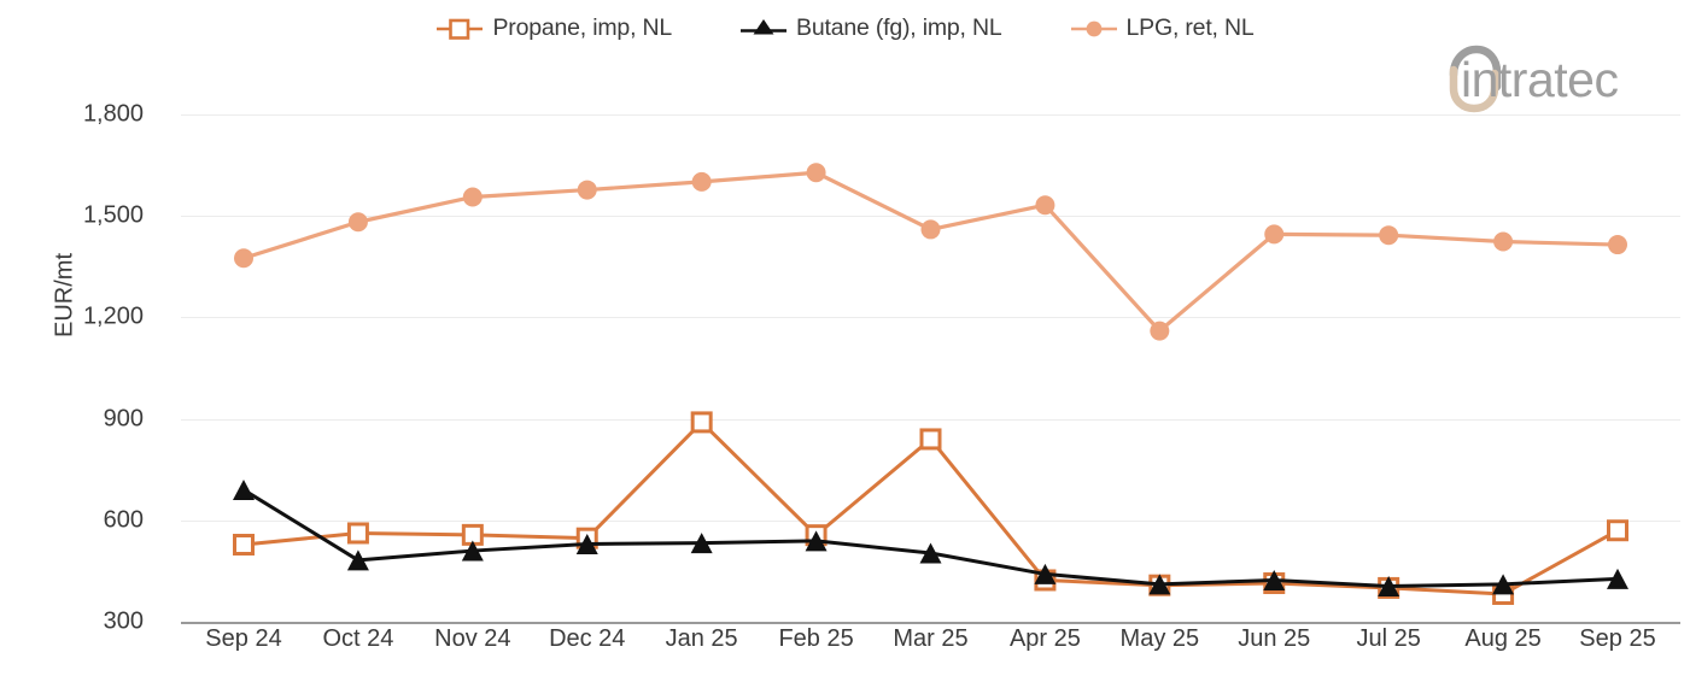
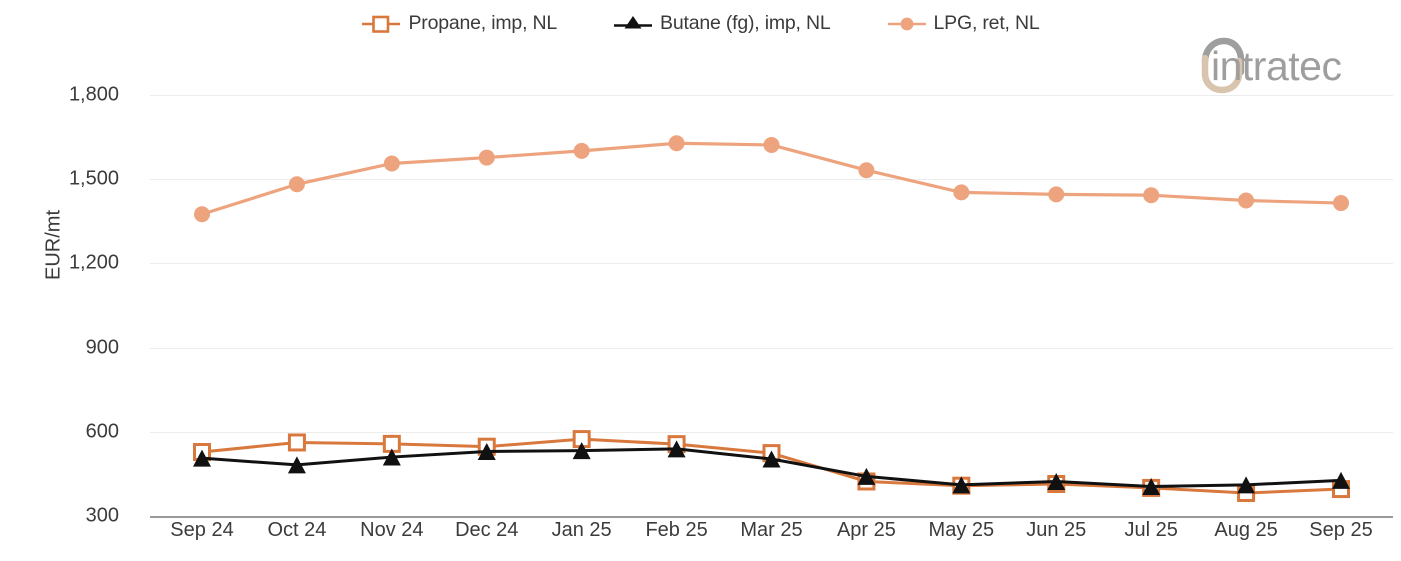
Butane (fg), imp, NL/Sep 24: 690 -> 510
Propane, imp, NL/Jan 25: 890 -> 570
Propane, imp, NL/Mar 25: 840 -> 520
LPG, ret, NL/Mar 25: 1460 -> 1620
LPG, ret, NL/May 25: 1160 -> 1450
Propane, imp, NL/Sep 25: 570 -> 400
